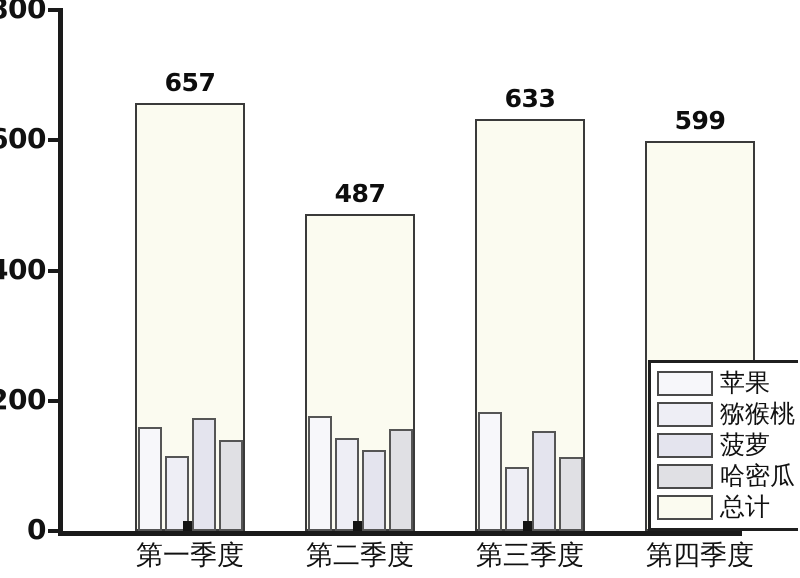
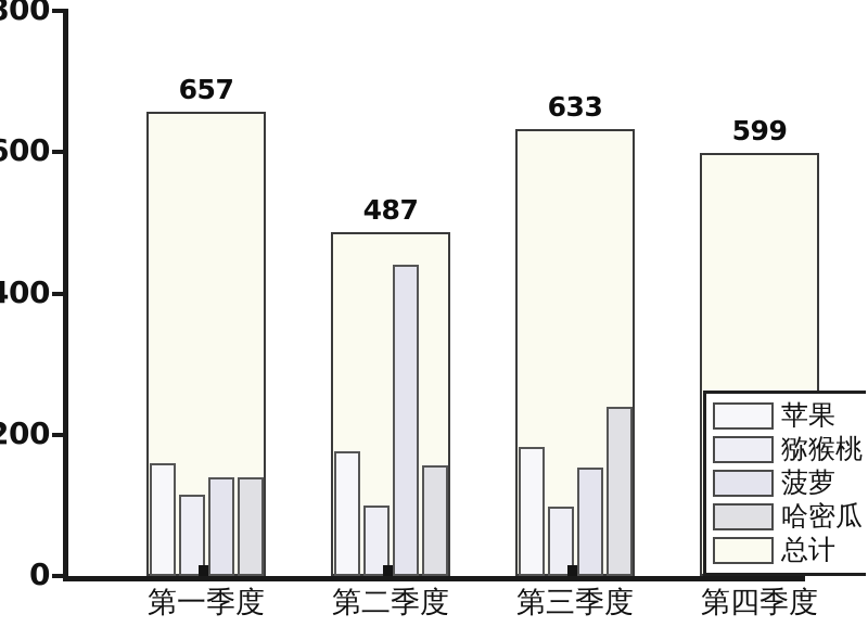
菠萝/第一季度: 170 -> 140
猕猴桃/第二季度: 140 -> 100
菠萝/第二季度: 120 -> 440
哈密瓜/第三季度: 110 -> 240
